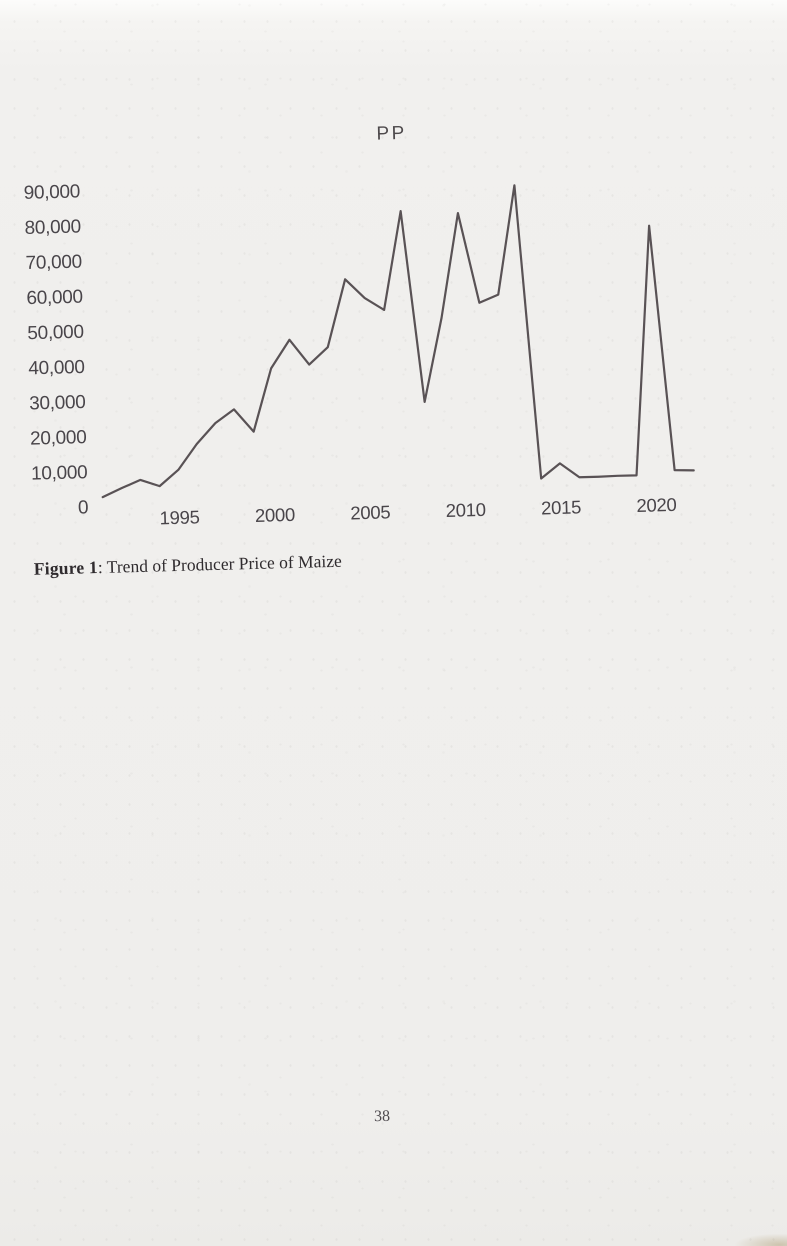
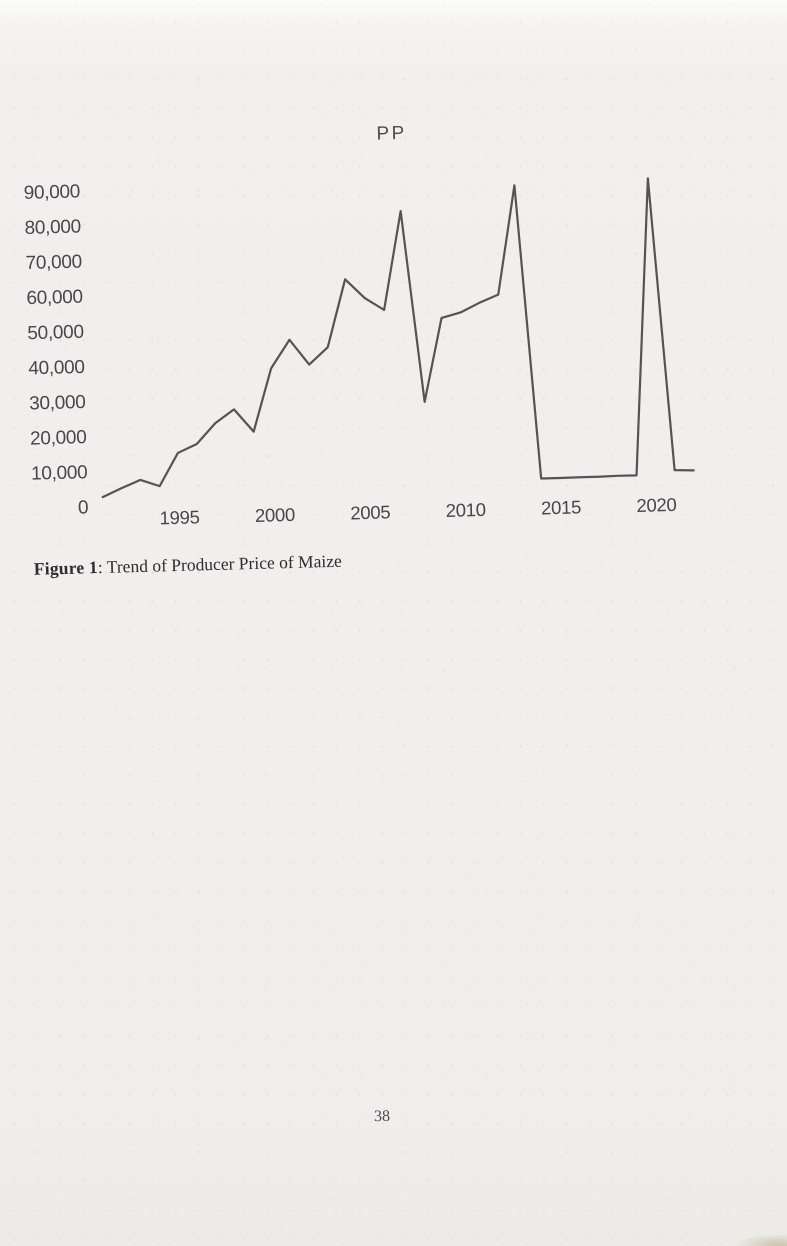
1995: 10000 -> 15000
2010: 81000 -> 53000
2015: 9000 -> 5000
2020: 76000 -> 90000
